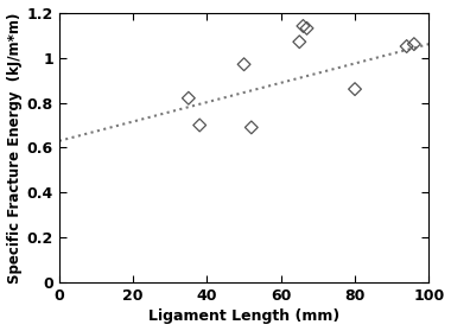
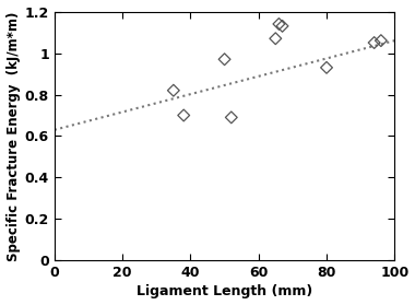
80: 0.86 -> 0.93
